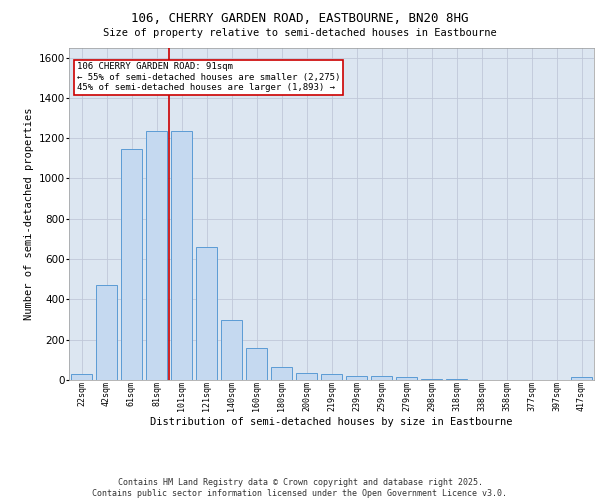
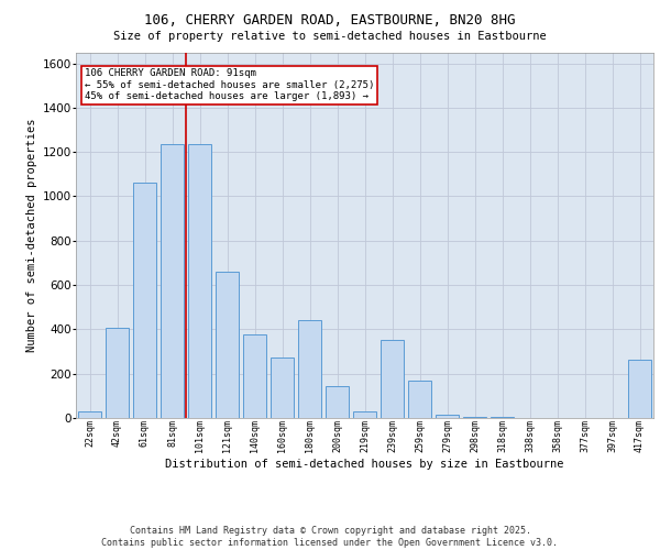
42sqm: 470 -> 405
61sqm: 1148 -> 1060
140sqm: 300 -> 375
160sqm: 158 -> 275
180sqm: 65 -> 440
200sqm: 35 -> 145
239sqm: 22 -> 350
259sqm: 18 -> 170
417sqm: 15 -> 265
